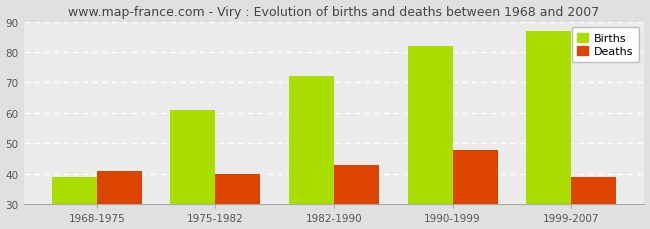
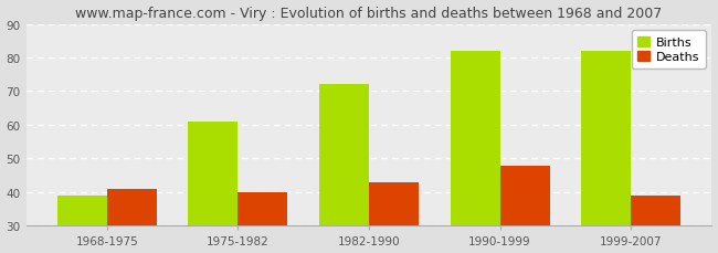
Births/1999-2007: 87 -> 82
